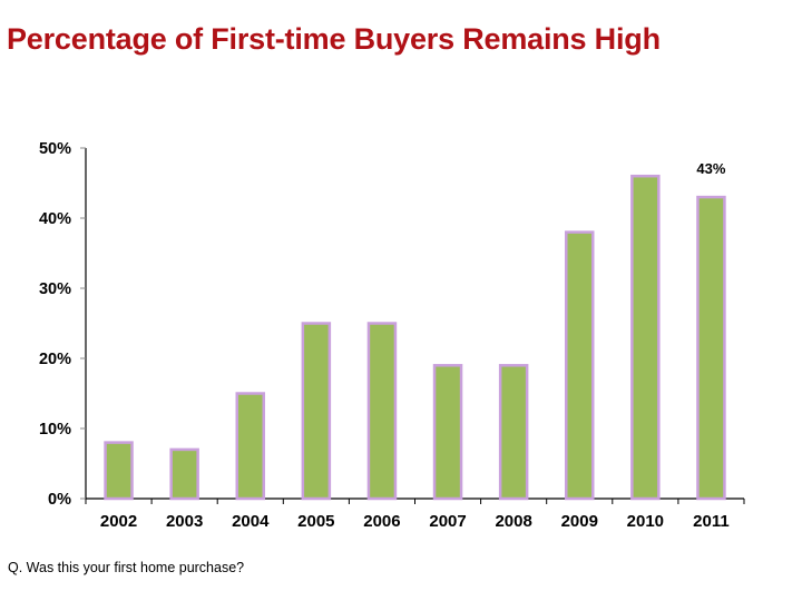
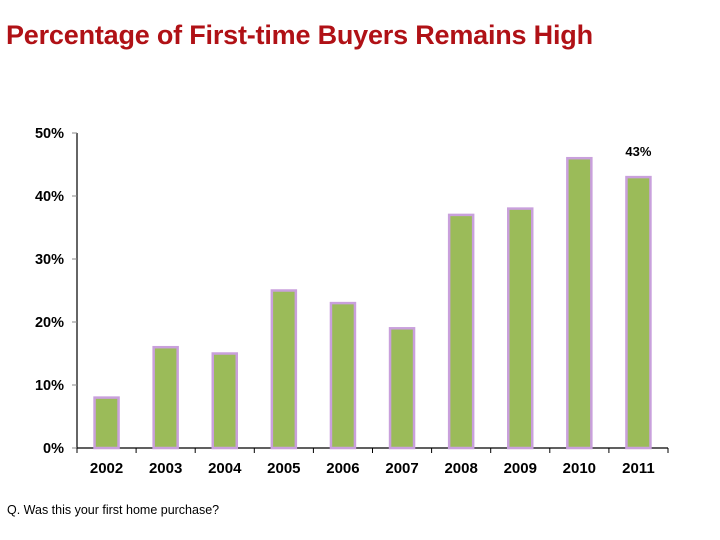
2003: 7% -> 16%
2006: 25% -> 23%
2008: 19% -> 37%
